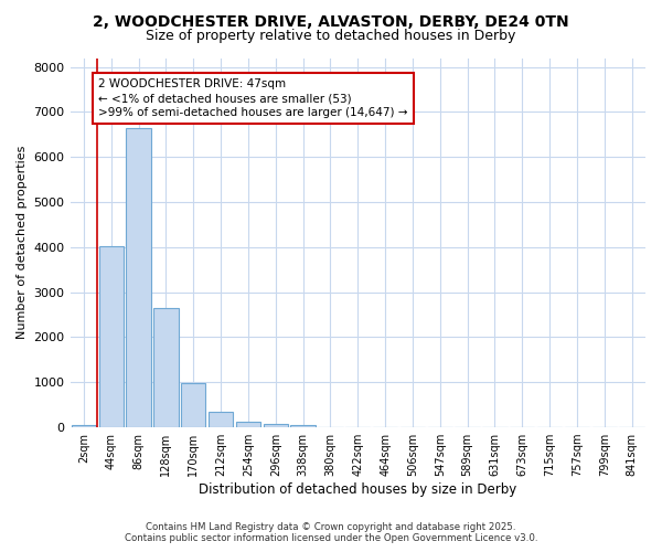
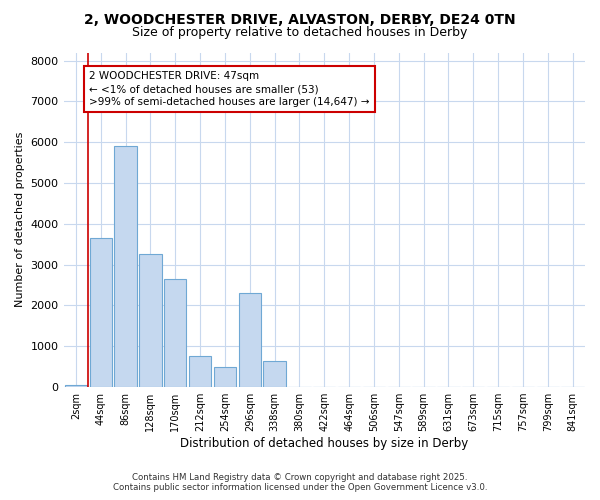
44sqm: 4020 -> 3650
86sqm: 6650 -> 5900
128sqm: 2650 -> 3250
170sqm: 990 -> 2650
212sqm: 340 -> 750
254sqm: 120 -> 500
296sqm: 70 -> 2300
338sqm: 50 -> 650
